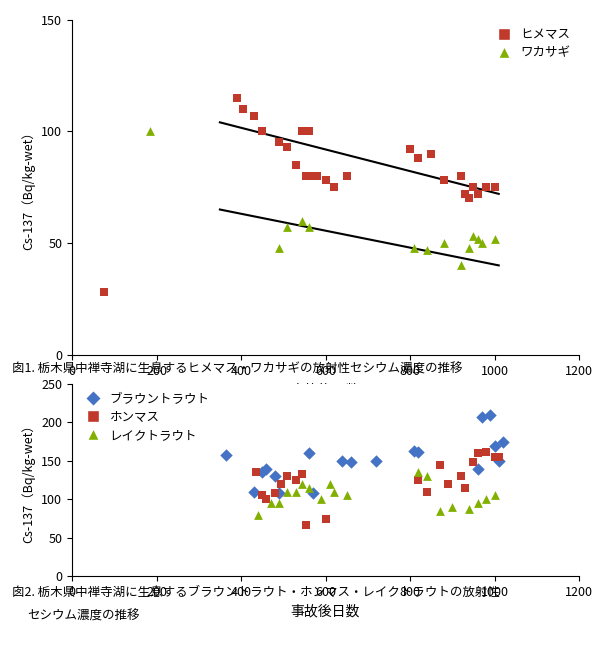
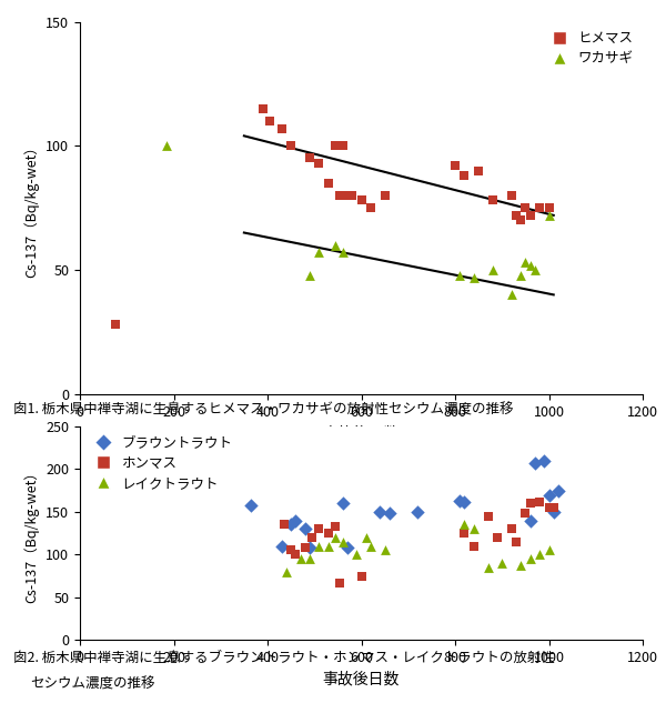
ワカサギ/1000: 52 -> 72
